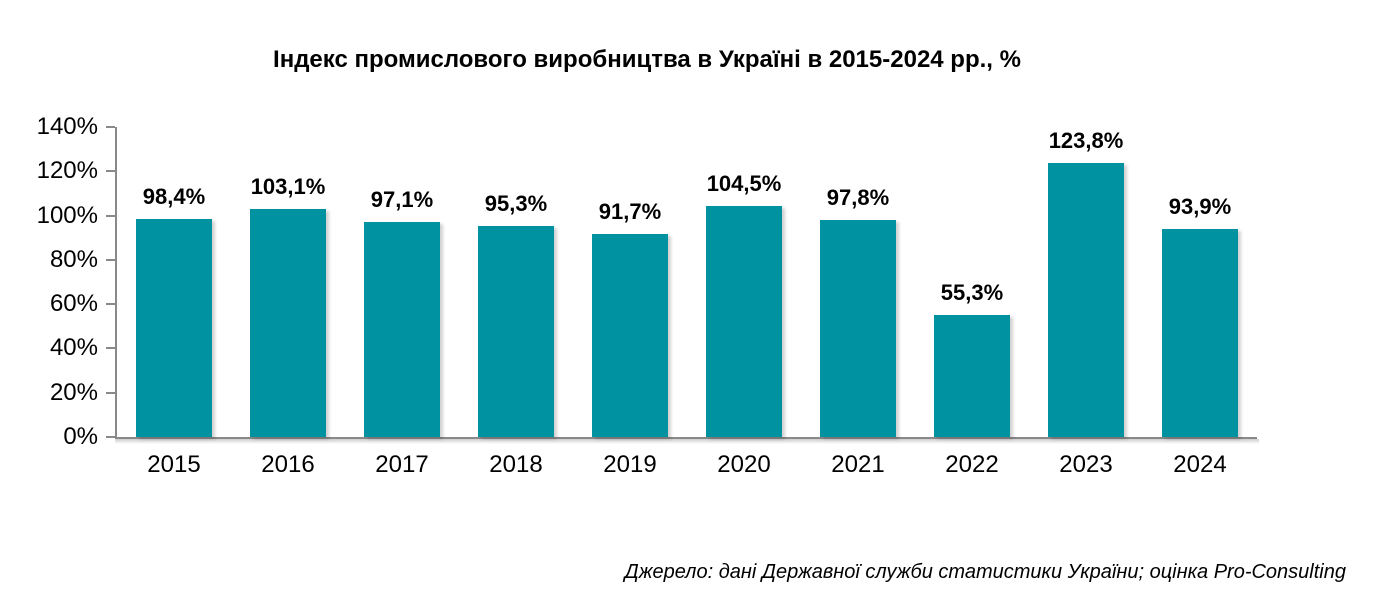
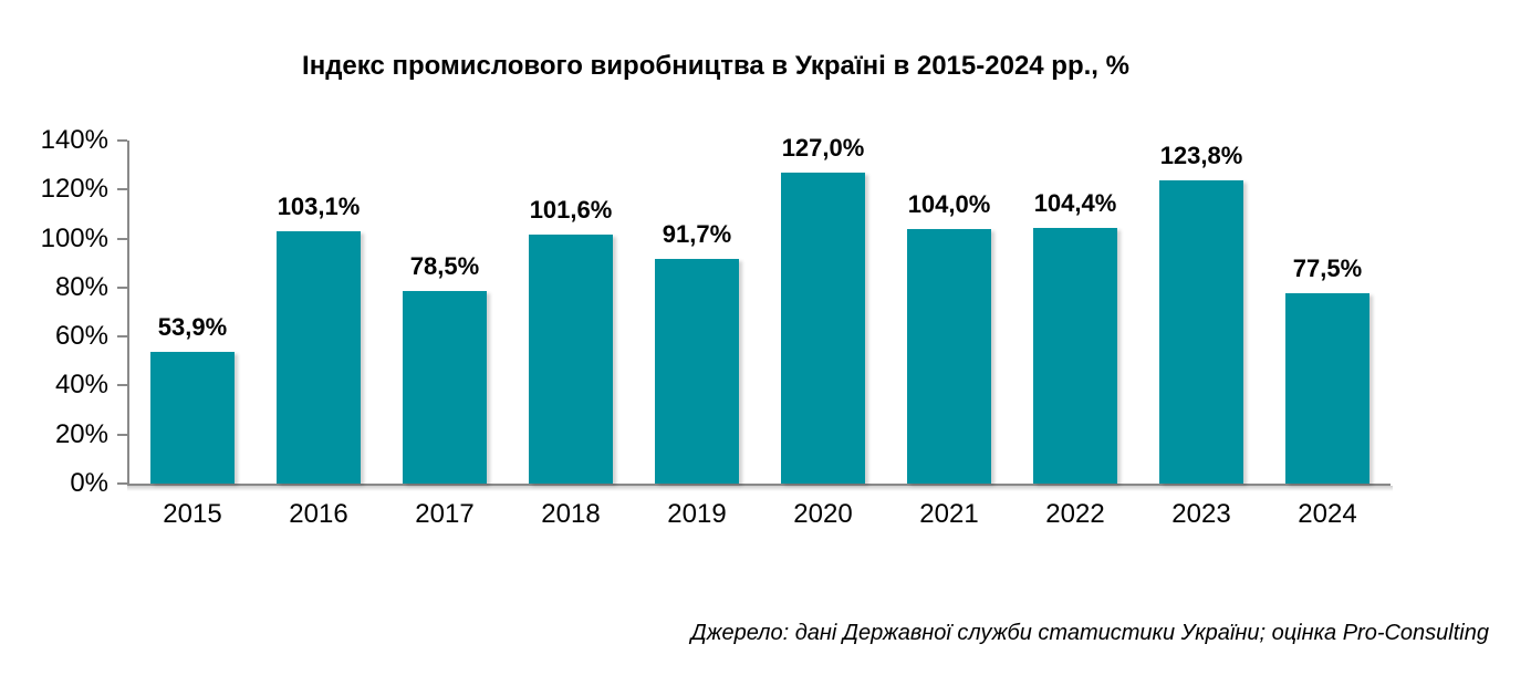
2015: 98,4% -> 53,9%
2017: 97,1% -> 78,5%
2018: 95,3% -> 101,6%
2020: 104,5% -> 127,0%
2021: 97,8% -> 104,0%
2022: 55,3% -> 104,4%
2024: 93,9% -> 77,5%
